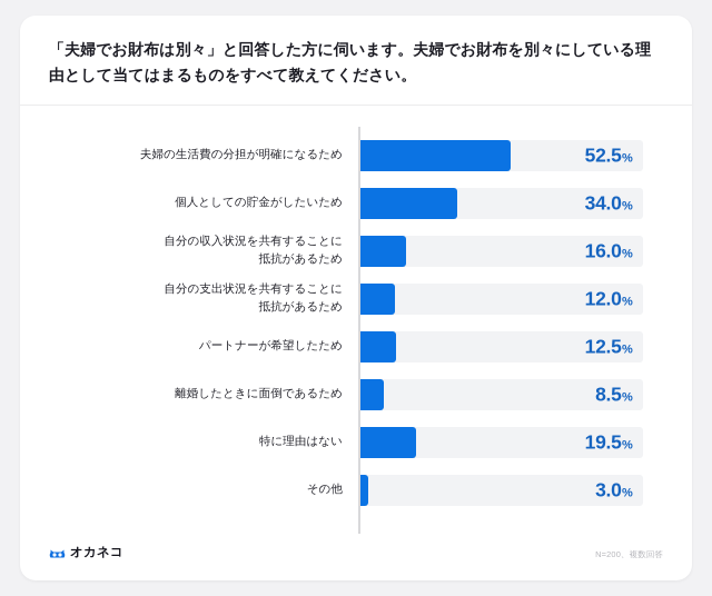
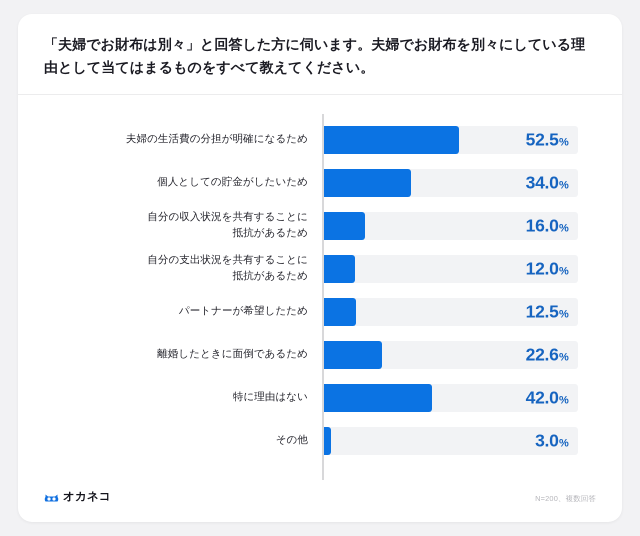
離婚したときに面倒であるため: 8.5 -> 22.6
特に理由はない: 19.5 -> 42.0
